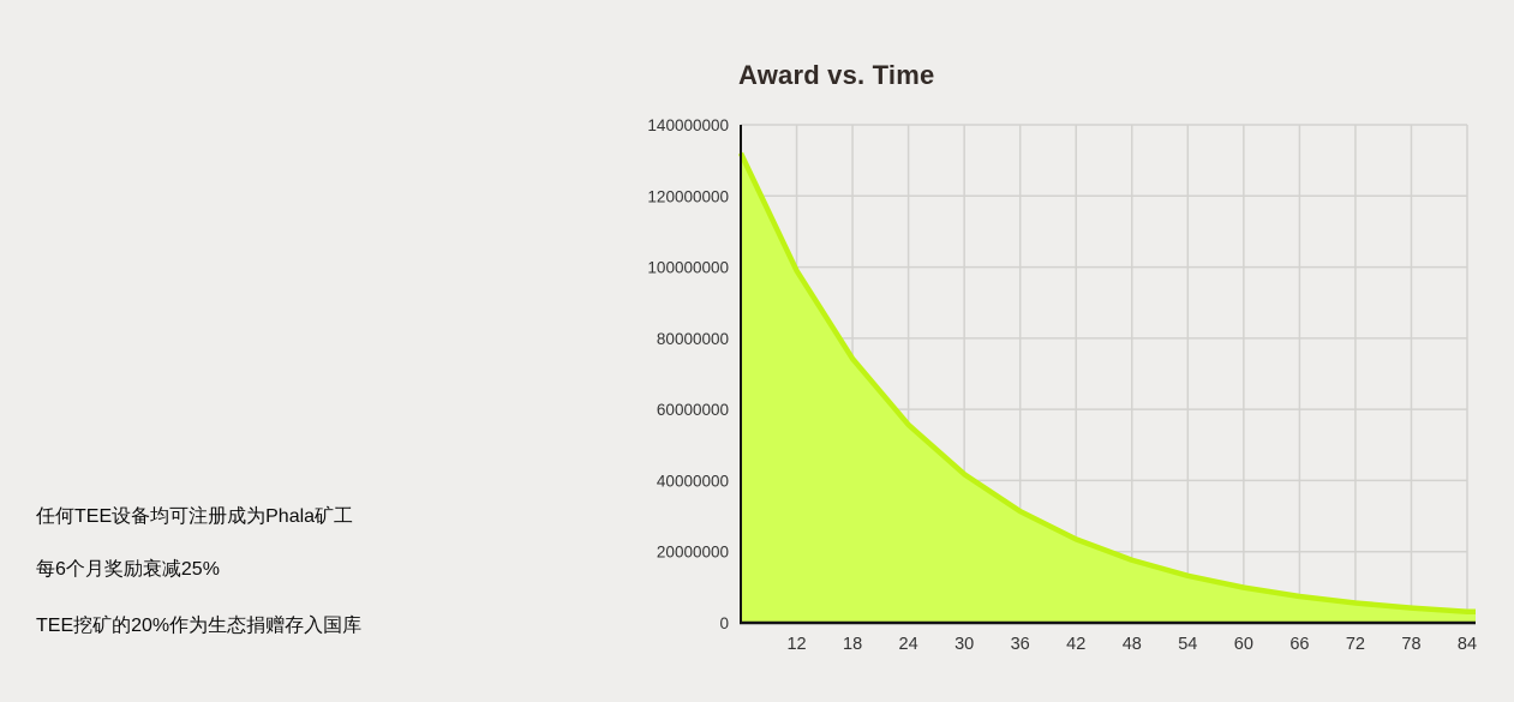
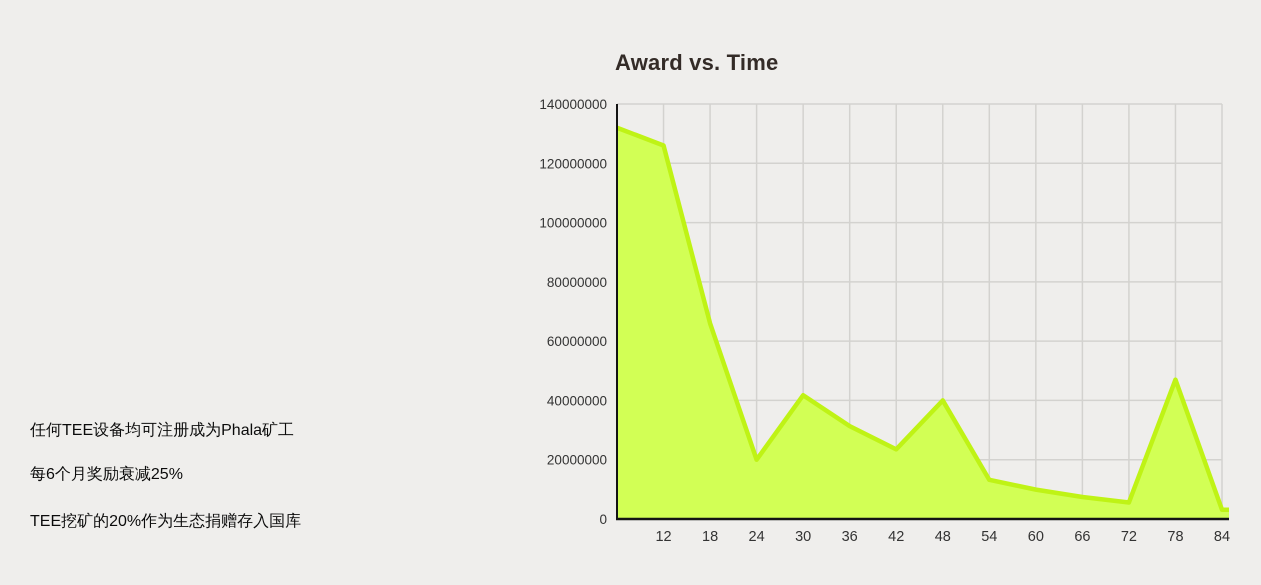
12: 99000000 -> 126000000
18: 74000000 -> 66000000
24: 56000000 -> 20000000
48: 18000000 -> 40000000
78: 4000000 -> 47000000
